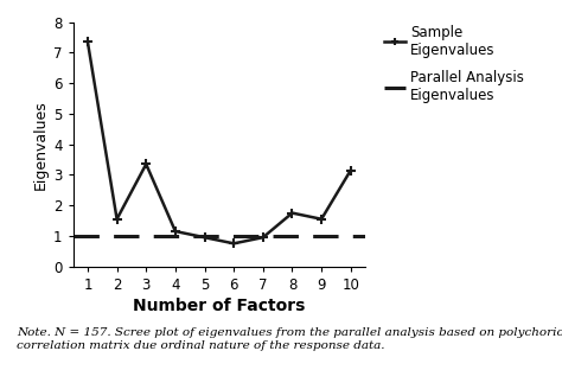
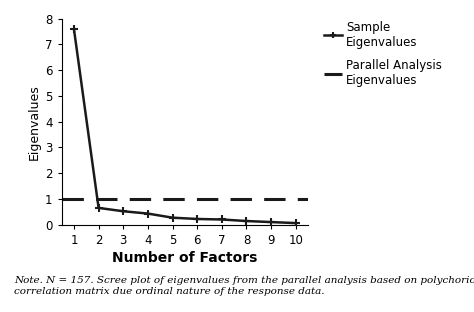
1: 7.35 -> 7.60
2: 1.55 -> 0.65
3: 3.35 -> 0.52
4: 1.15 -> 0.43
5: 0.95 -> 0.27
6: 0.75 -> 0.22
7: 0.95 -> 0.20
8: 1.75 -> 0.14
9: 1.55 -> 0.10
10: 3.15 -> 0.06
